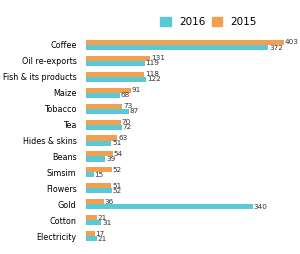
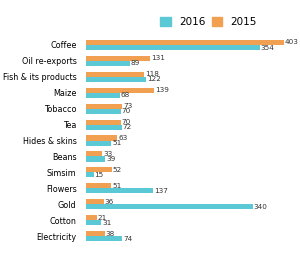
2016/Coffee: 372 -> 354
2016/Oil re-exports: 119 -> 89
2015/Maize: 91 -> 139
2016/Tobacco: 87 -> 70
2015/Beans: 54 -> 33
2016/Flowers: 52 -> 137
2015/Electricity: 17 -> 38
2016/Electricity: 21 -> 74
